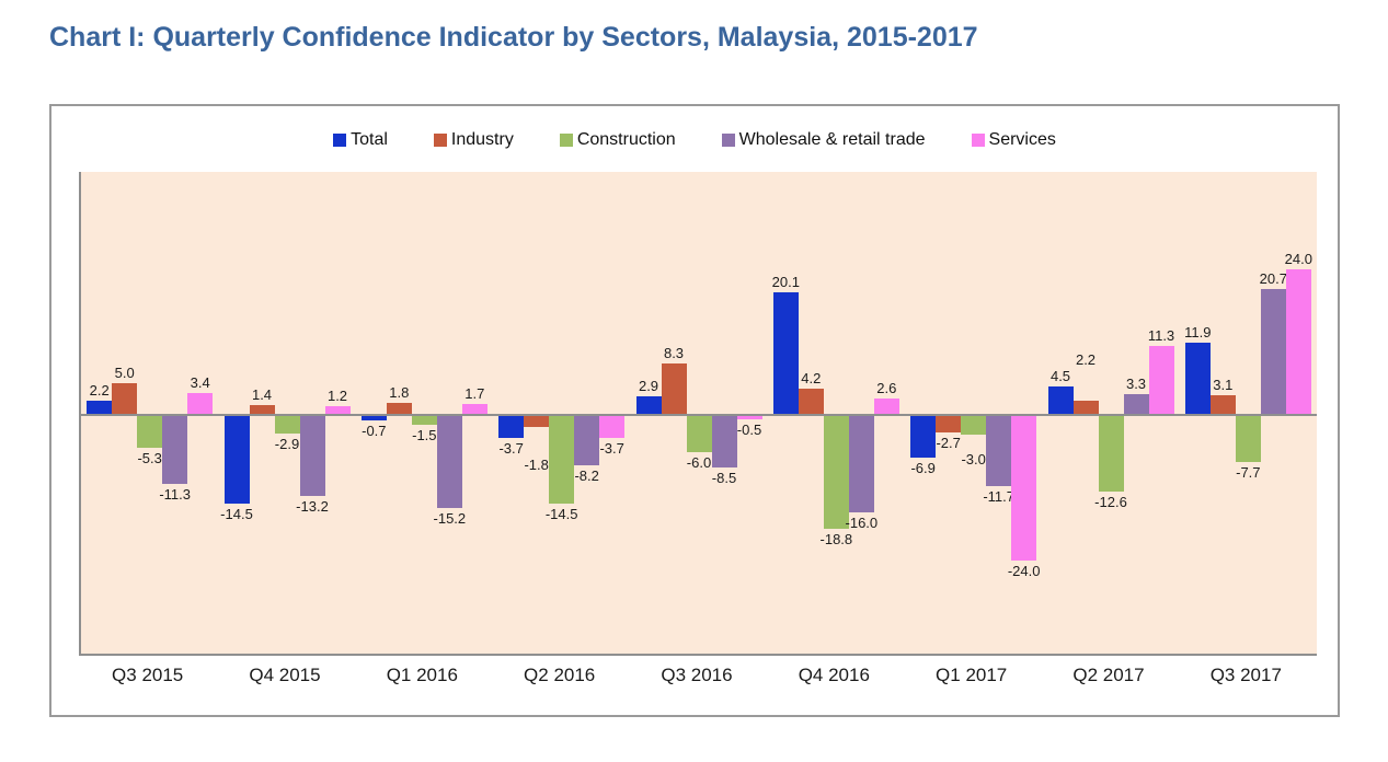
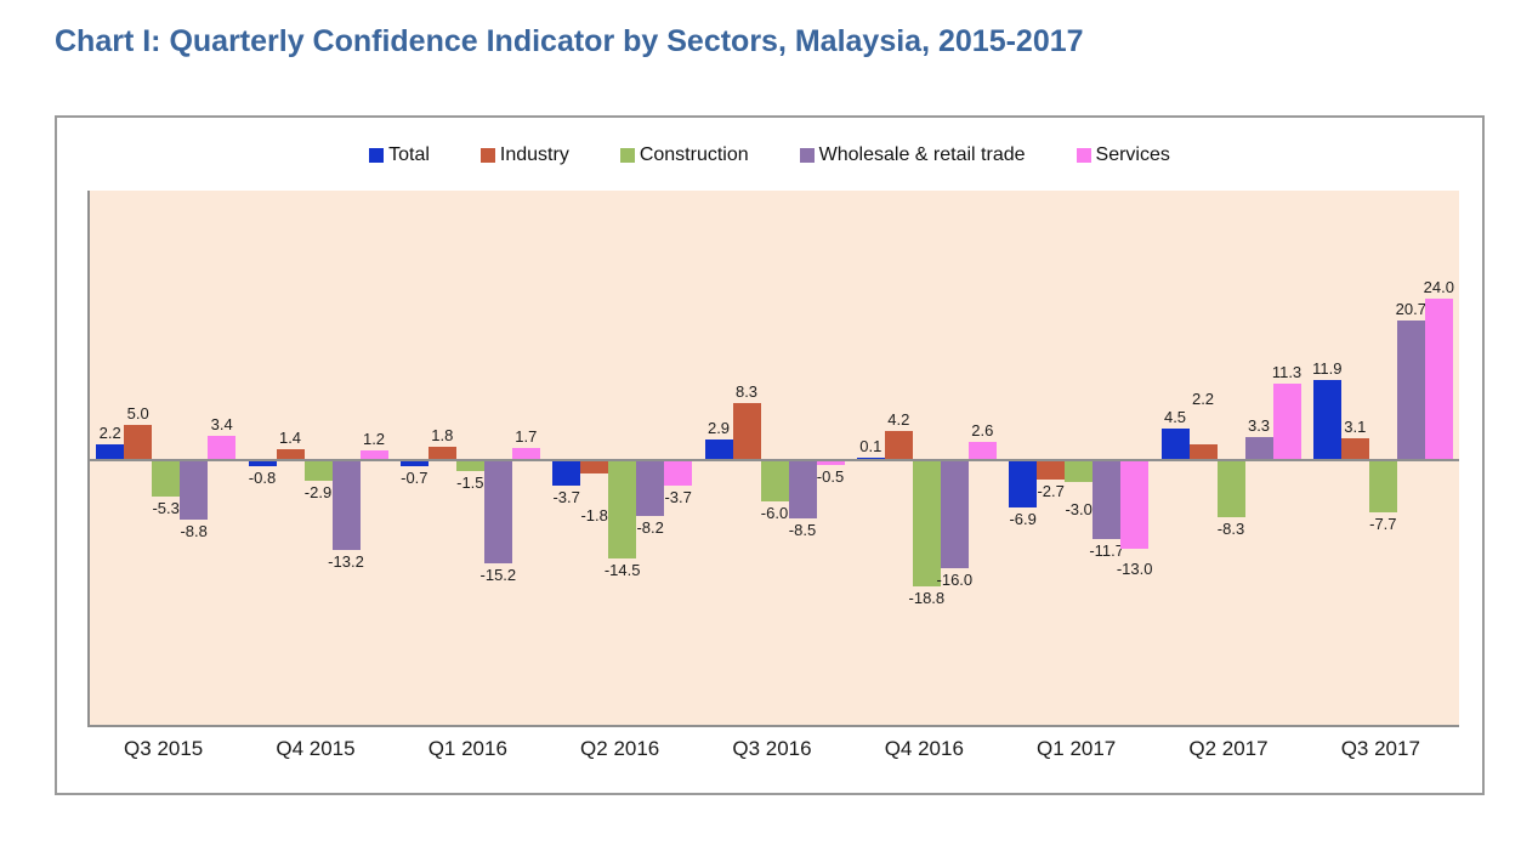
Wholesale & retail trade/Q3 2015: -11.3 -> -8.8
Total/Q4 2015: -14.5 -> -0.8
Total/Q4 2016: 20.1 -> 0.1
Services/Q1 2017: -24.0 -> -13.0
Construction/Q2 2017: -12.6 -> -8.3
